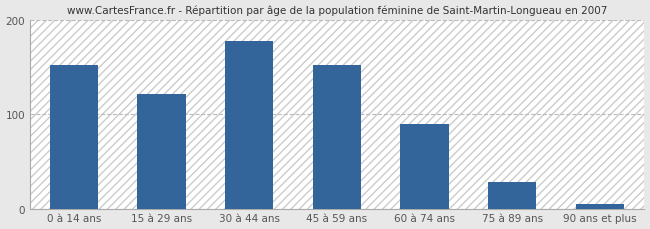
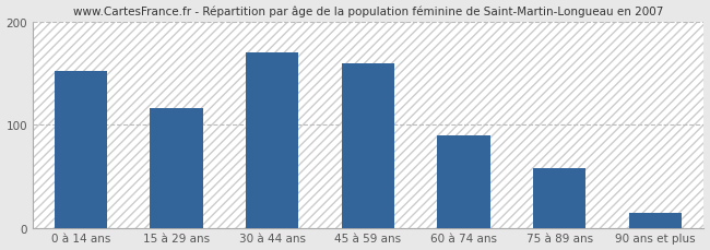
15 à 29 ans: 122 -> 116
30 à 44 ans: 178 -> 170
45 à 59 ans: 152 -> 160
75 à 89 ans: 28 -> 58
90 ans et plus: 5 -> 14
